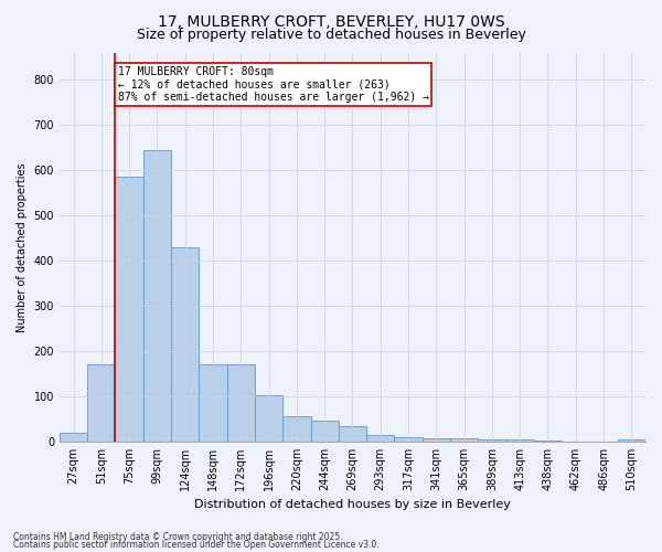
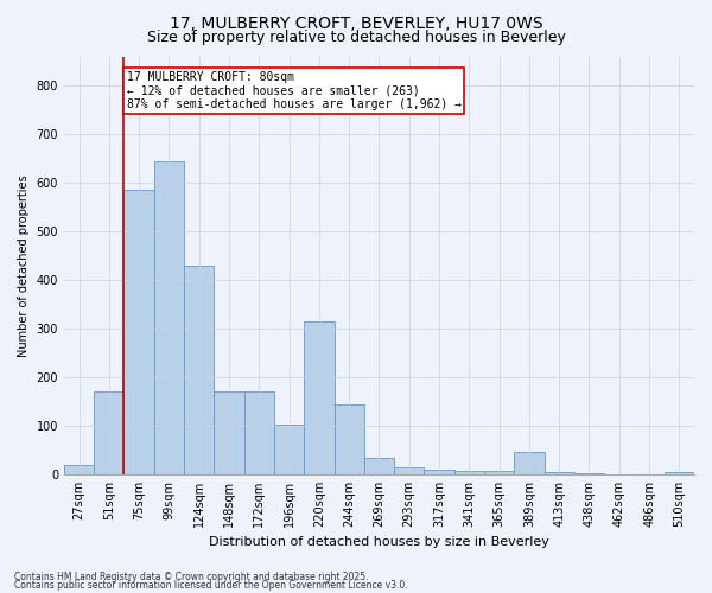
220sqm: 55 -> 315
244sqm: 45 -> 145
389sqm: 5 -> 45
